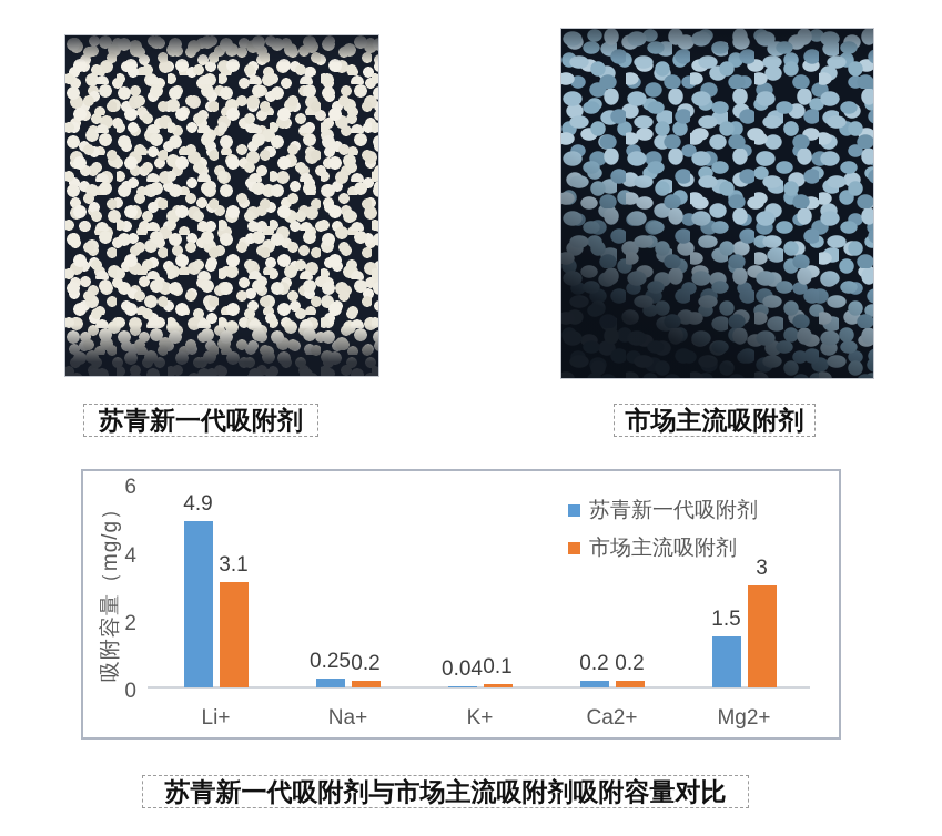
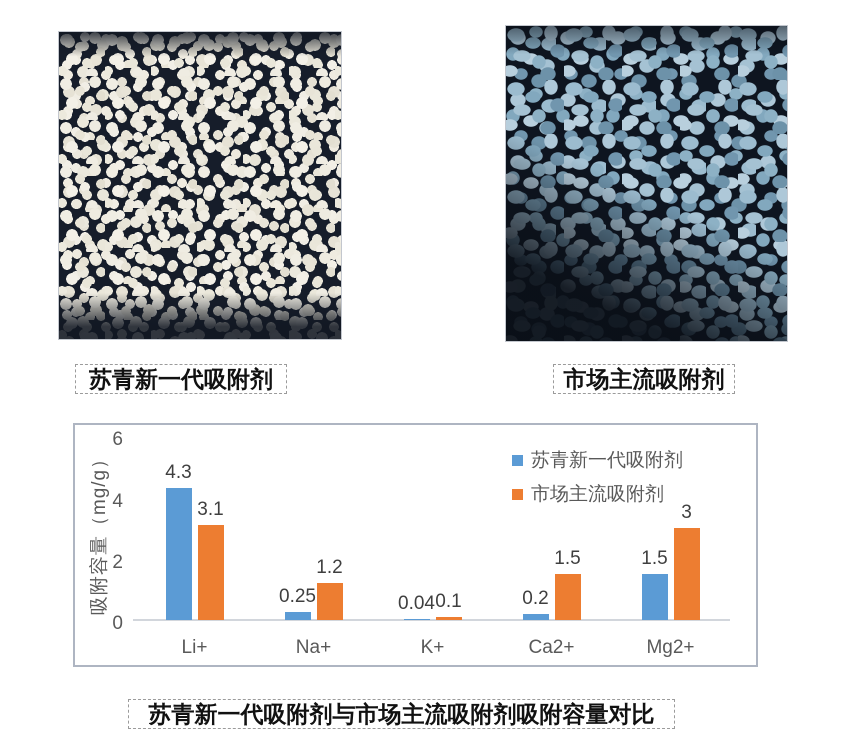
苏青新一代吸附剂/Li+: 4.9 -> 4.3
市场主流吸附剂/Na+: 0.2 -> 1.2
市场主流吸附剂/Ca2+: 0.2 -> 1.5
